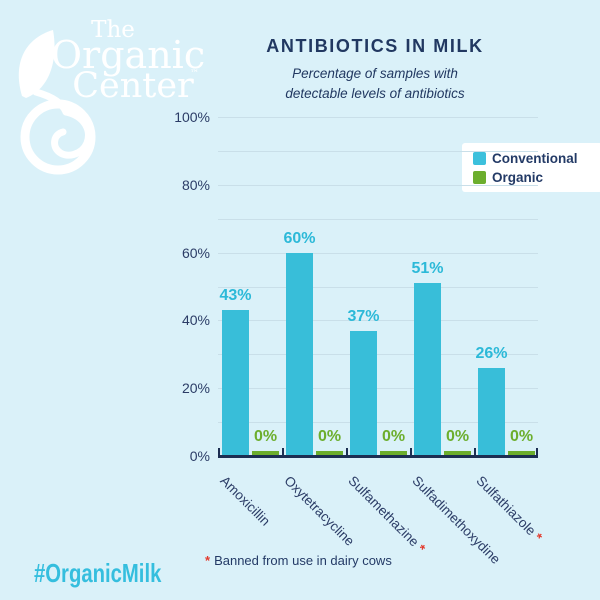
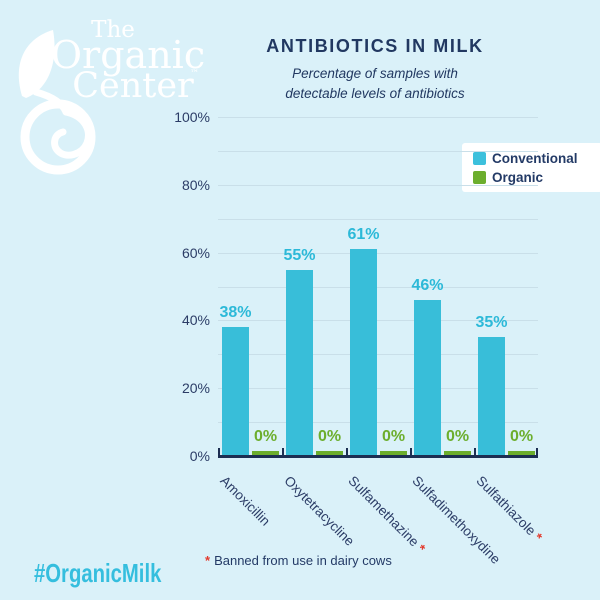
Conventional/Amoxicillin: 43% -> 38%
Conventional/Oxytetracycline: 60% -> 55%
Conventional/Sulfamethazine: 37% -> 61%
Conventional/Sulfadimethoxydine: 51% -> 46%
Conventional/Sulfathiazole: 26% -> 35%
